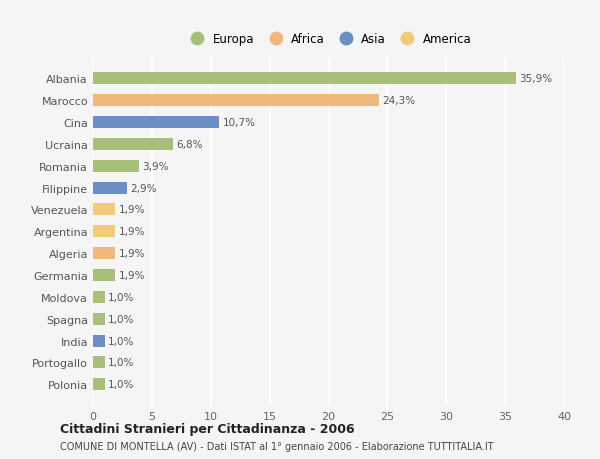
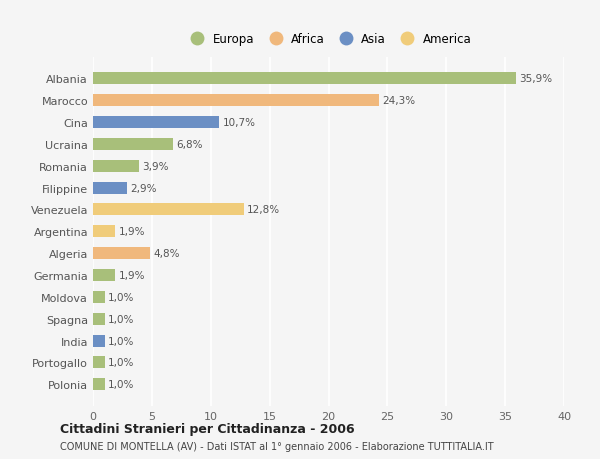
Venezuela: 1,9% -> 12,8%
Algeria: 1,9% -> 4,8%
